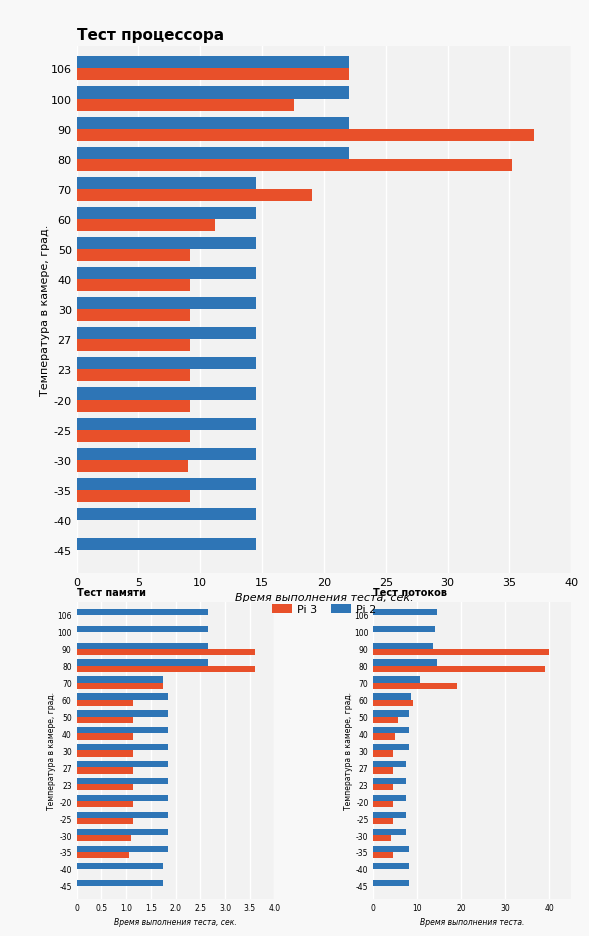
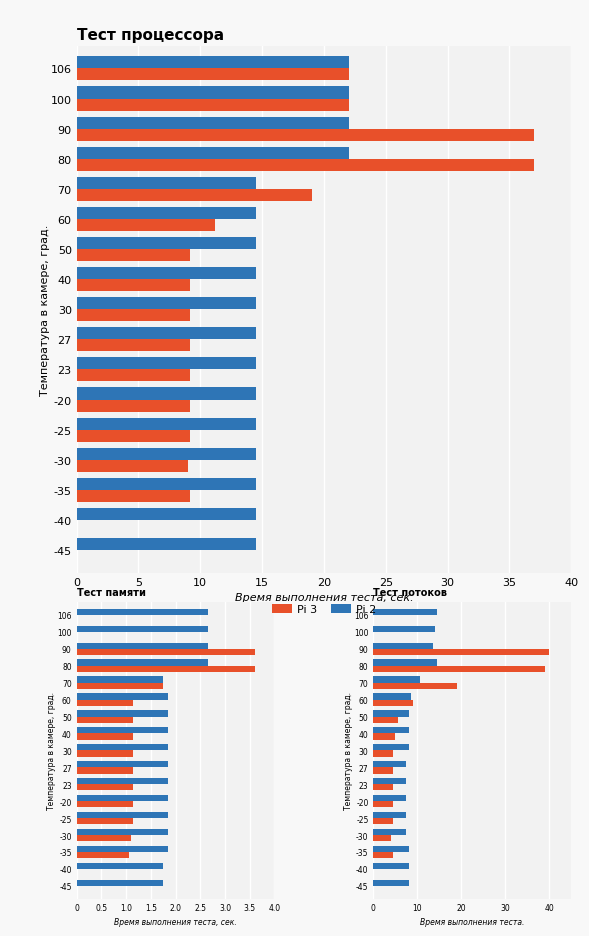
Тест процессора/Pi 3/100: 17.6 -> 22.0
Тест процессора/Pi 3/80: 35.2 -> 37.0
